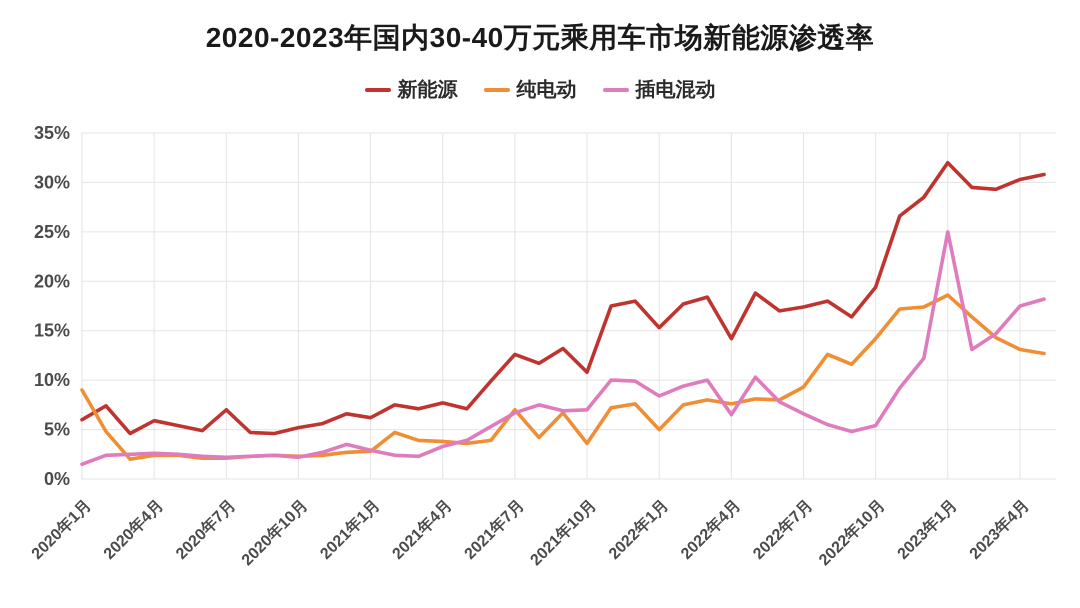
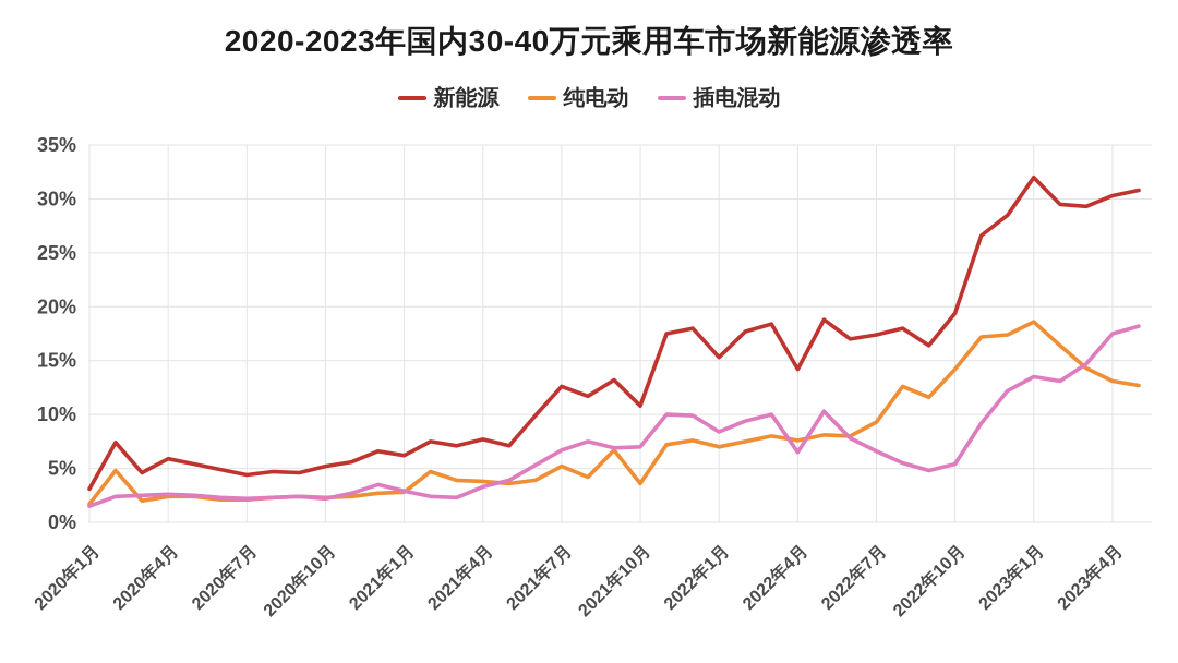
新能源/2020年1月: 6% -> 3%
纯电动/2020年1月: 9% -> 2%
新能源/2020年7月: 7% -> 4%
纯电动/2021年7月: 7% -> 5%
纯电动/2022年1月: 5% -> 7%
插电混动/2023年1月: 25% -> 14%
